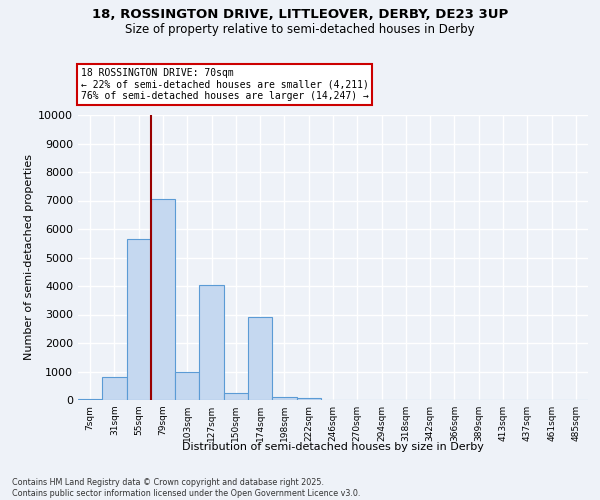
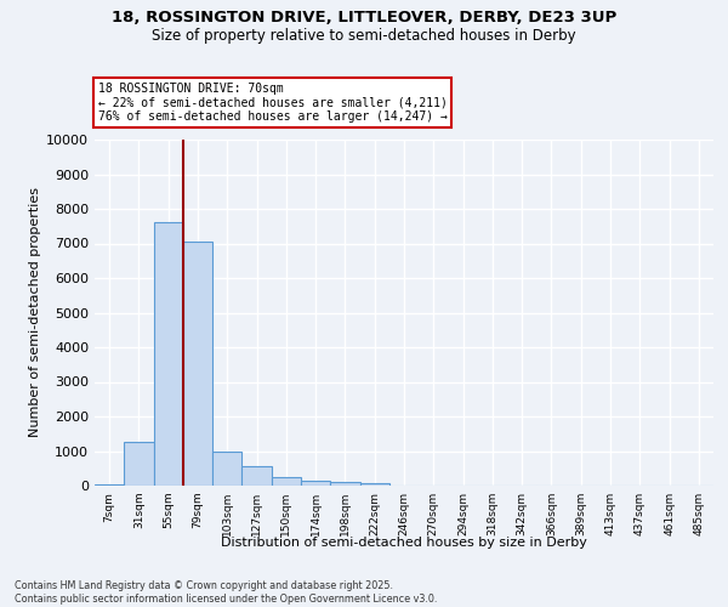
31sqm: 800 -> 1250
55sqm: 5650 -> 7600
127sqm: 4050 -> 550
174sqm: 2900 -> 150
